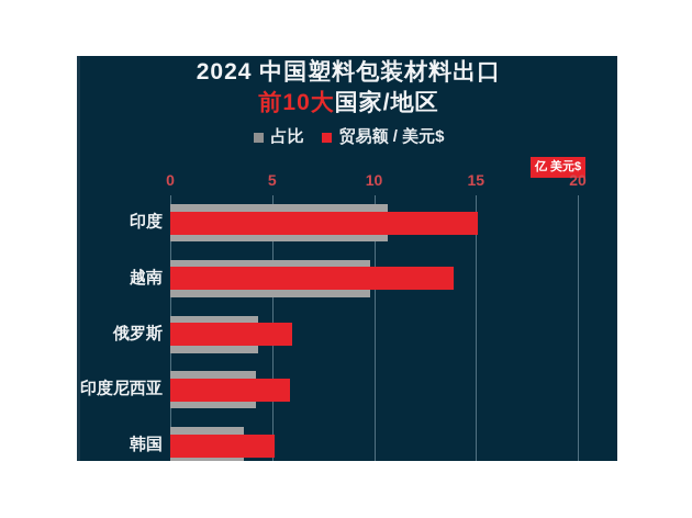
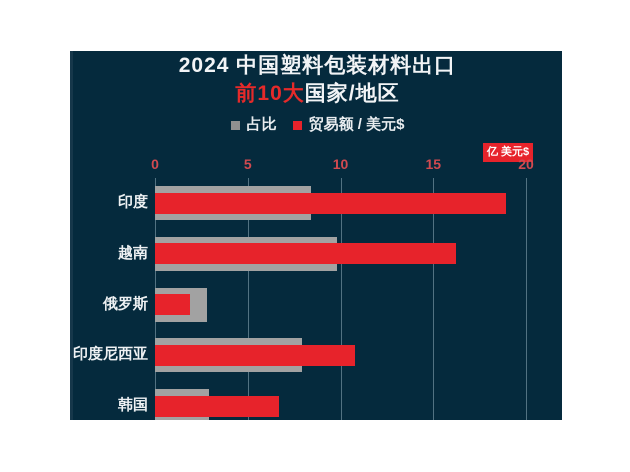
贸易额 / 美元$/印度: 15.1 -> 18.9
占比/印度: 10.7 -> 8.4
贸易额 / 美元$/越南: 13.9 -> 16.2
贸易额 / 美元$/俄罗斯: 6.0 -> 1.9
占比/俄罗斯: 4.3 -> 2.8
贸易额 / 美元$/印度尼西亚: 5.9 -> 10.8
占比/印度尼西亚: 4.2 -> 7.9
贸易额 / 美元$/韩国: 5.1 -> 6.7
占比/韩国: 3.6 -> 2.9
